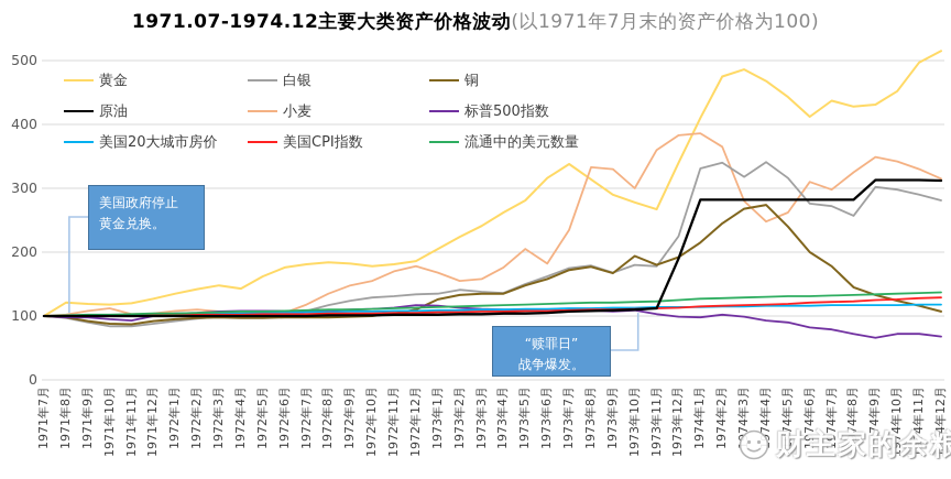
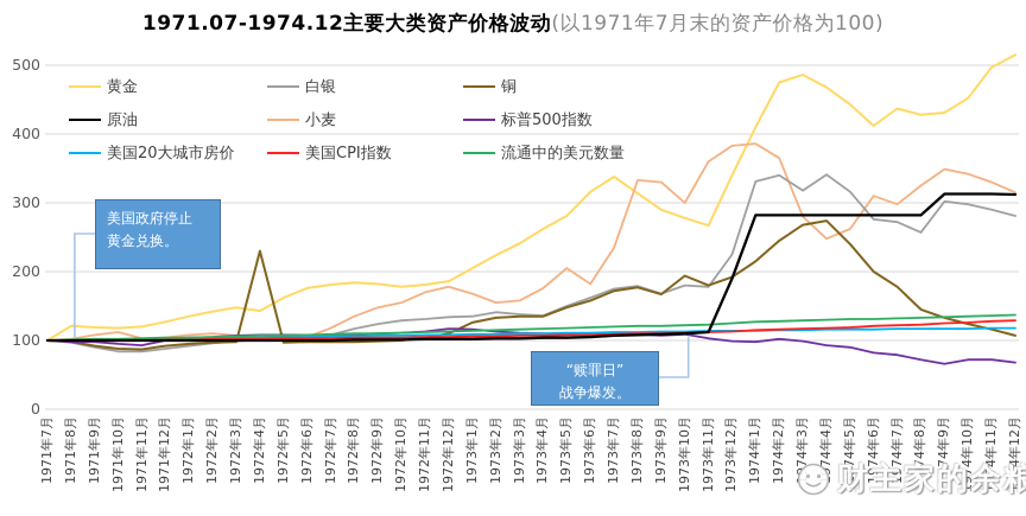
铜/1972年4月: 100 -> 230
